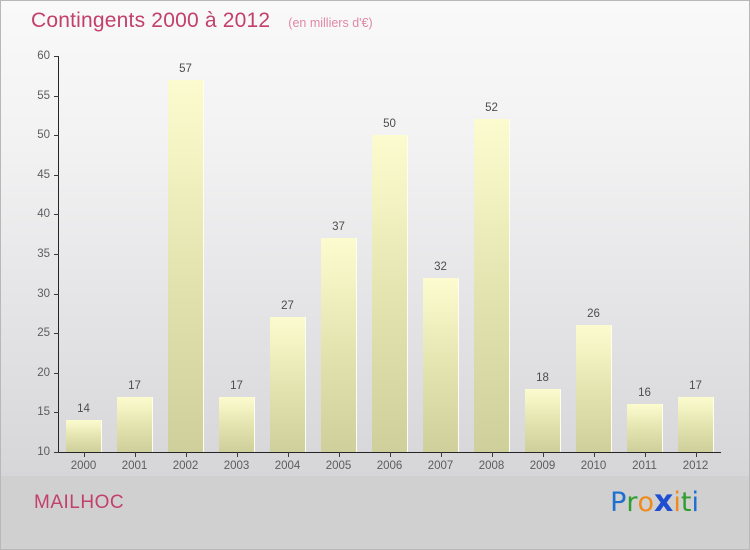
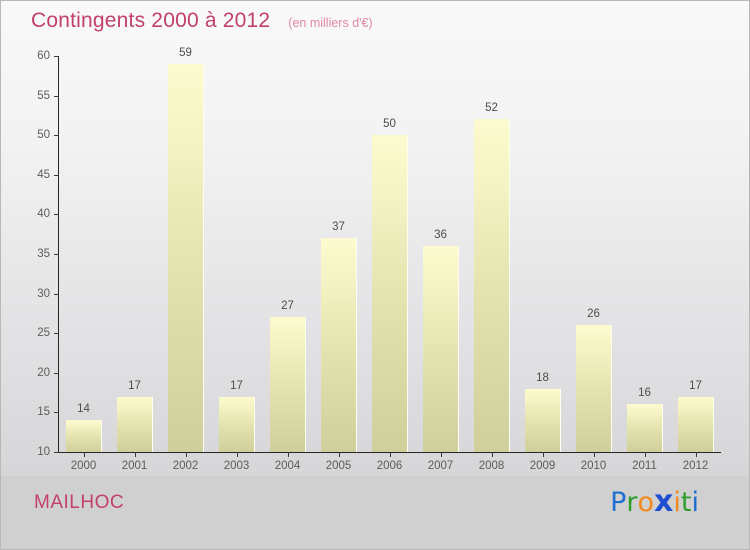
2002: 57 -> 59
2007: 32 -> 36
